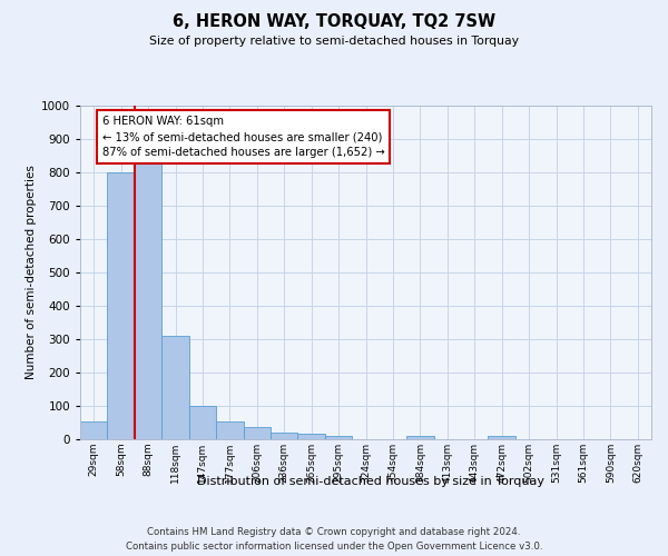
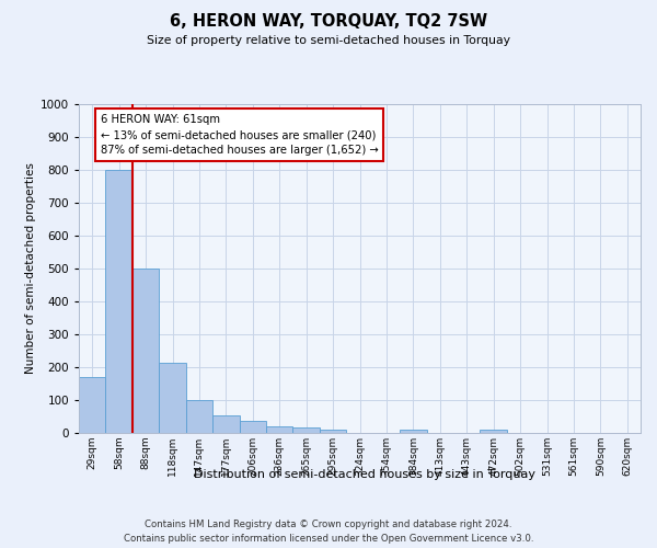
29sqm: 55 -> 170
88sqm: 835 -> 500
118sqm: 310 -> 215
